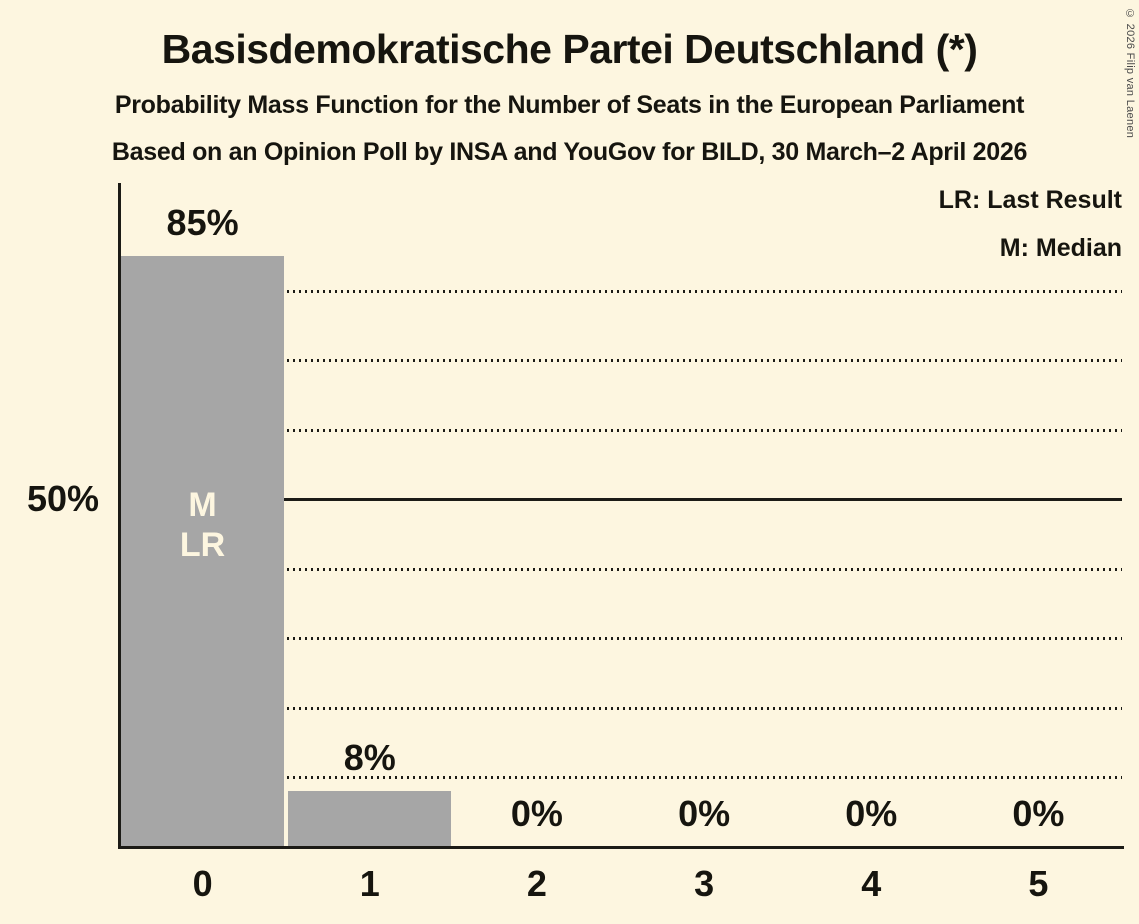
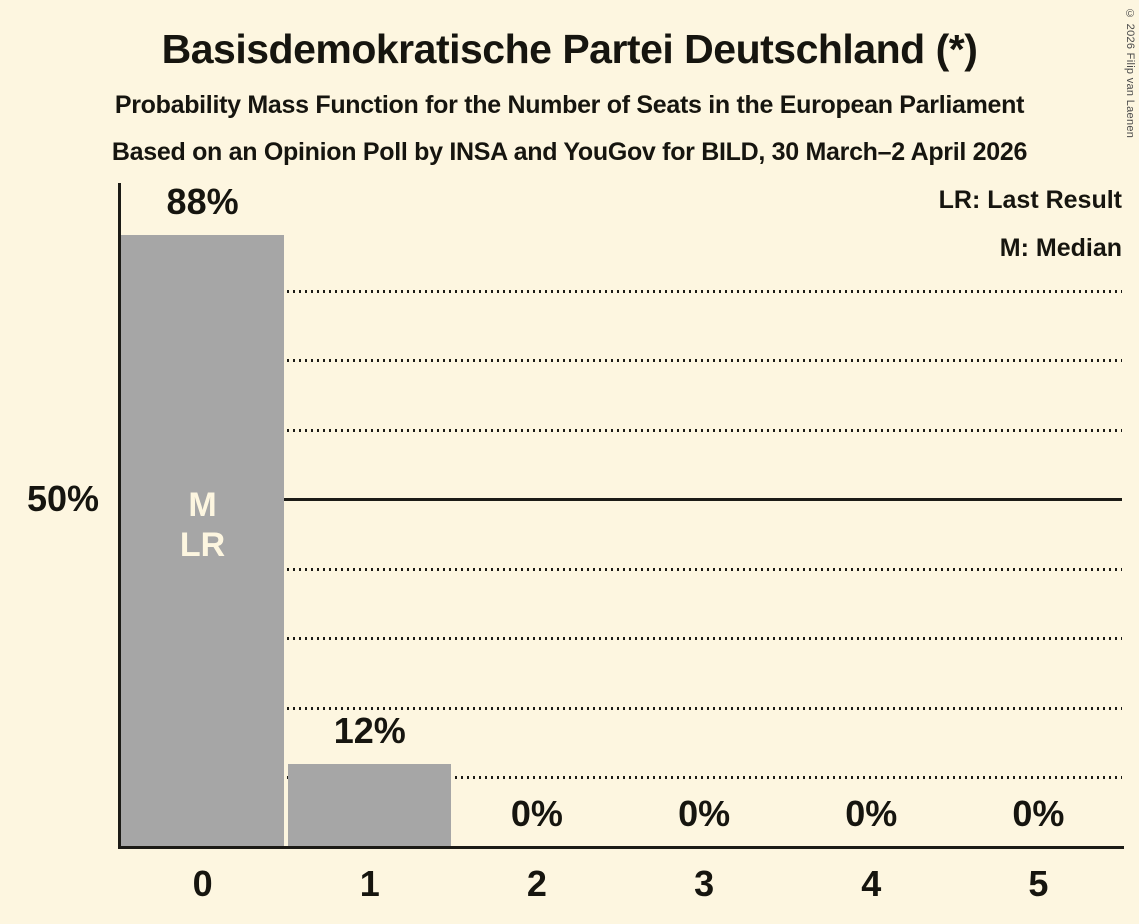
0: 85% -> 88%
1: 8% -> 12%
